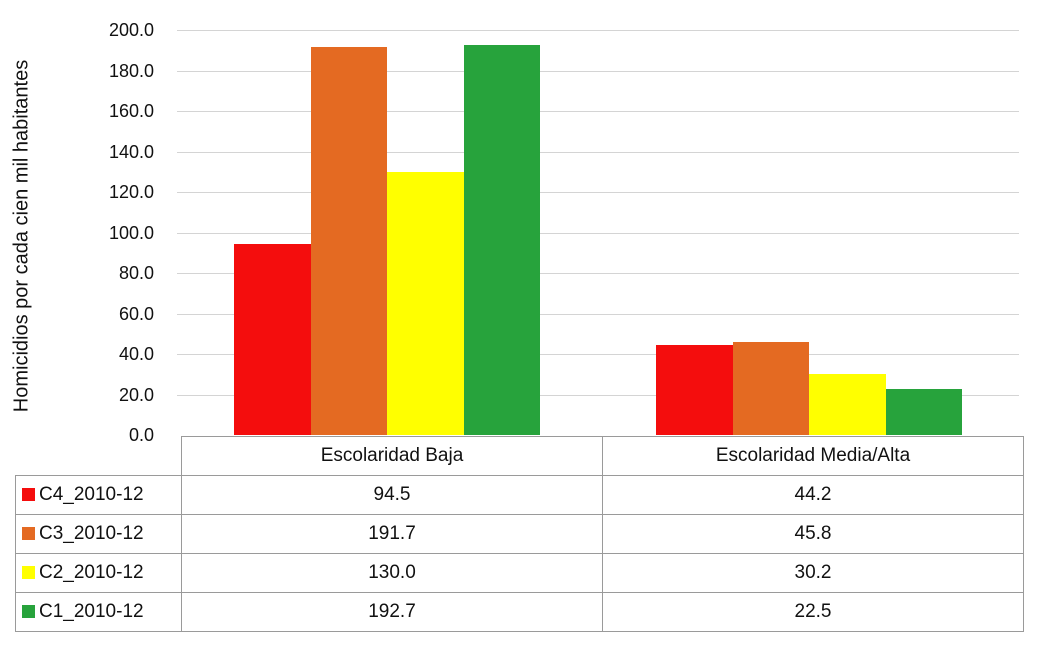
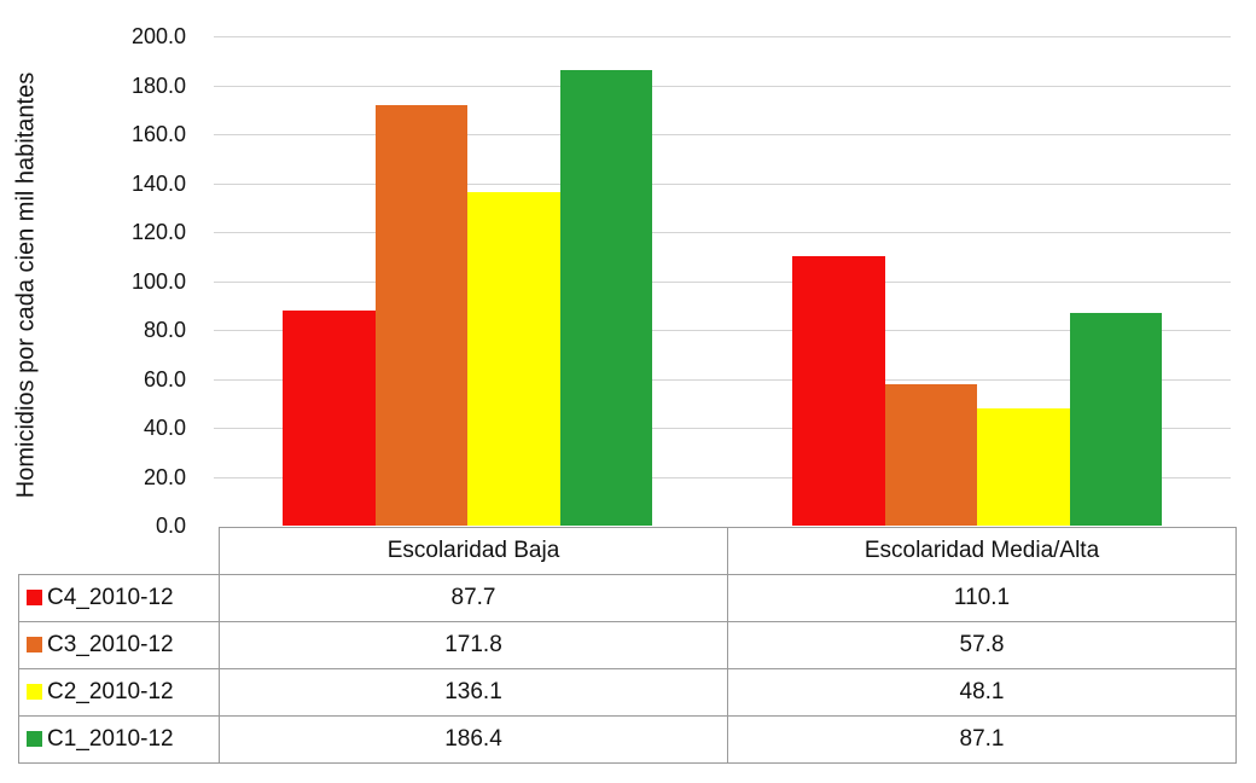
C4_2010-12/Escolaridad Baja: 94.5 -> 87.7
C3_2010-12/Escolaridad Baja: 191.7 -> 171.8
C2_2010-12/Escolaridad Baja: 130.0 -> 136.1
C1_2010-12/Escolaridad Baja: 192.7 -> 186.4
C4_2010-12/Escolaridad Media/Alta: 44.2 -> 110.1
C3_2010-12/Escolaridad Media/Alta: 45.8 -> 57.8
C2_2010-12/Escolaridad Media/Alta: 30.2 -> 48.1
C1_2010-12/Escolaridad Media/Alta: 22.5 -> 87.1
